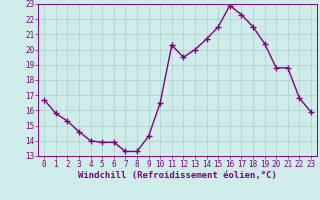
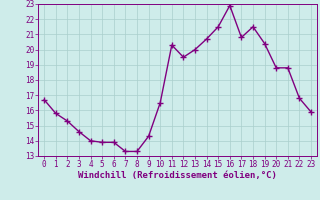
17: 22.3 -> 20.8
